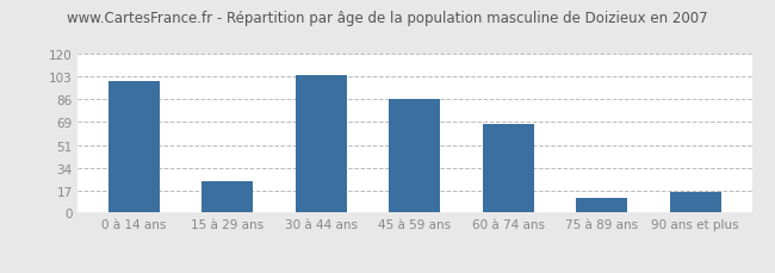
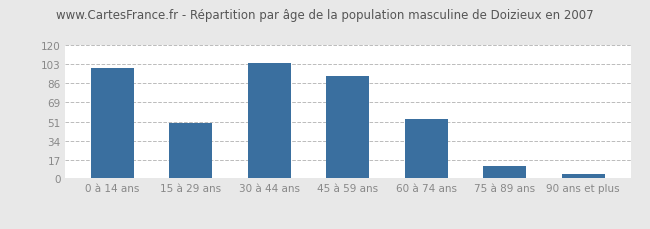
15 à 29 ans: 24 -> 50
45 à 59 ans: 86 -> 92
60 à 74 ans: 67 -> 53
90 ans et plus: 16 -> 4
